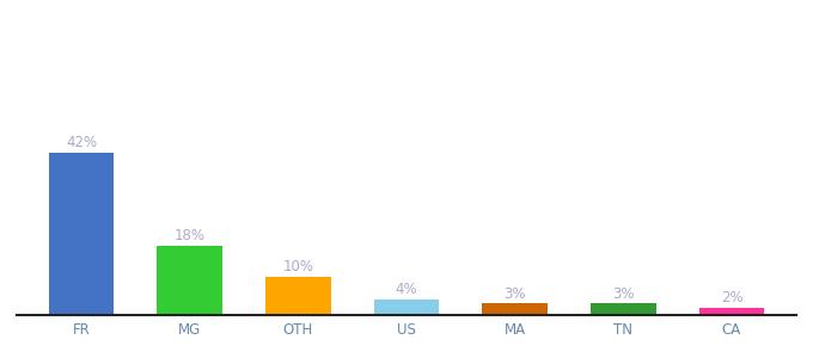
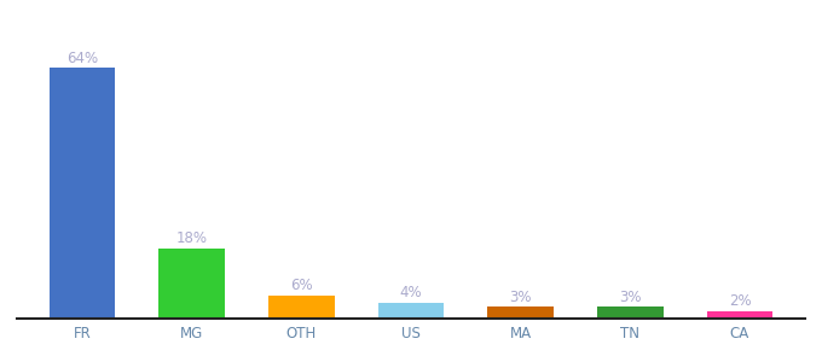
FR: 42% -> 64%
OTH: 10% -> 6%
